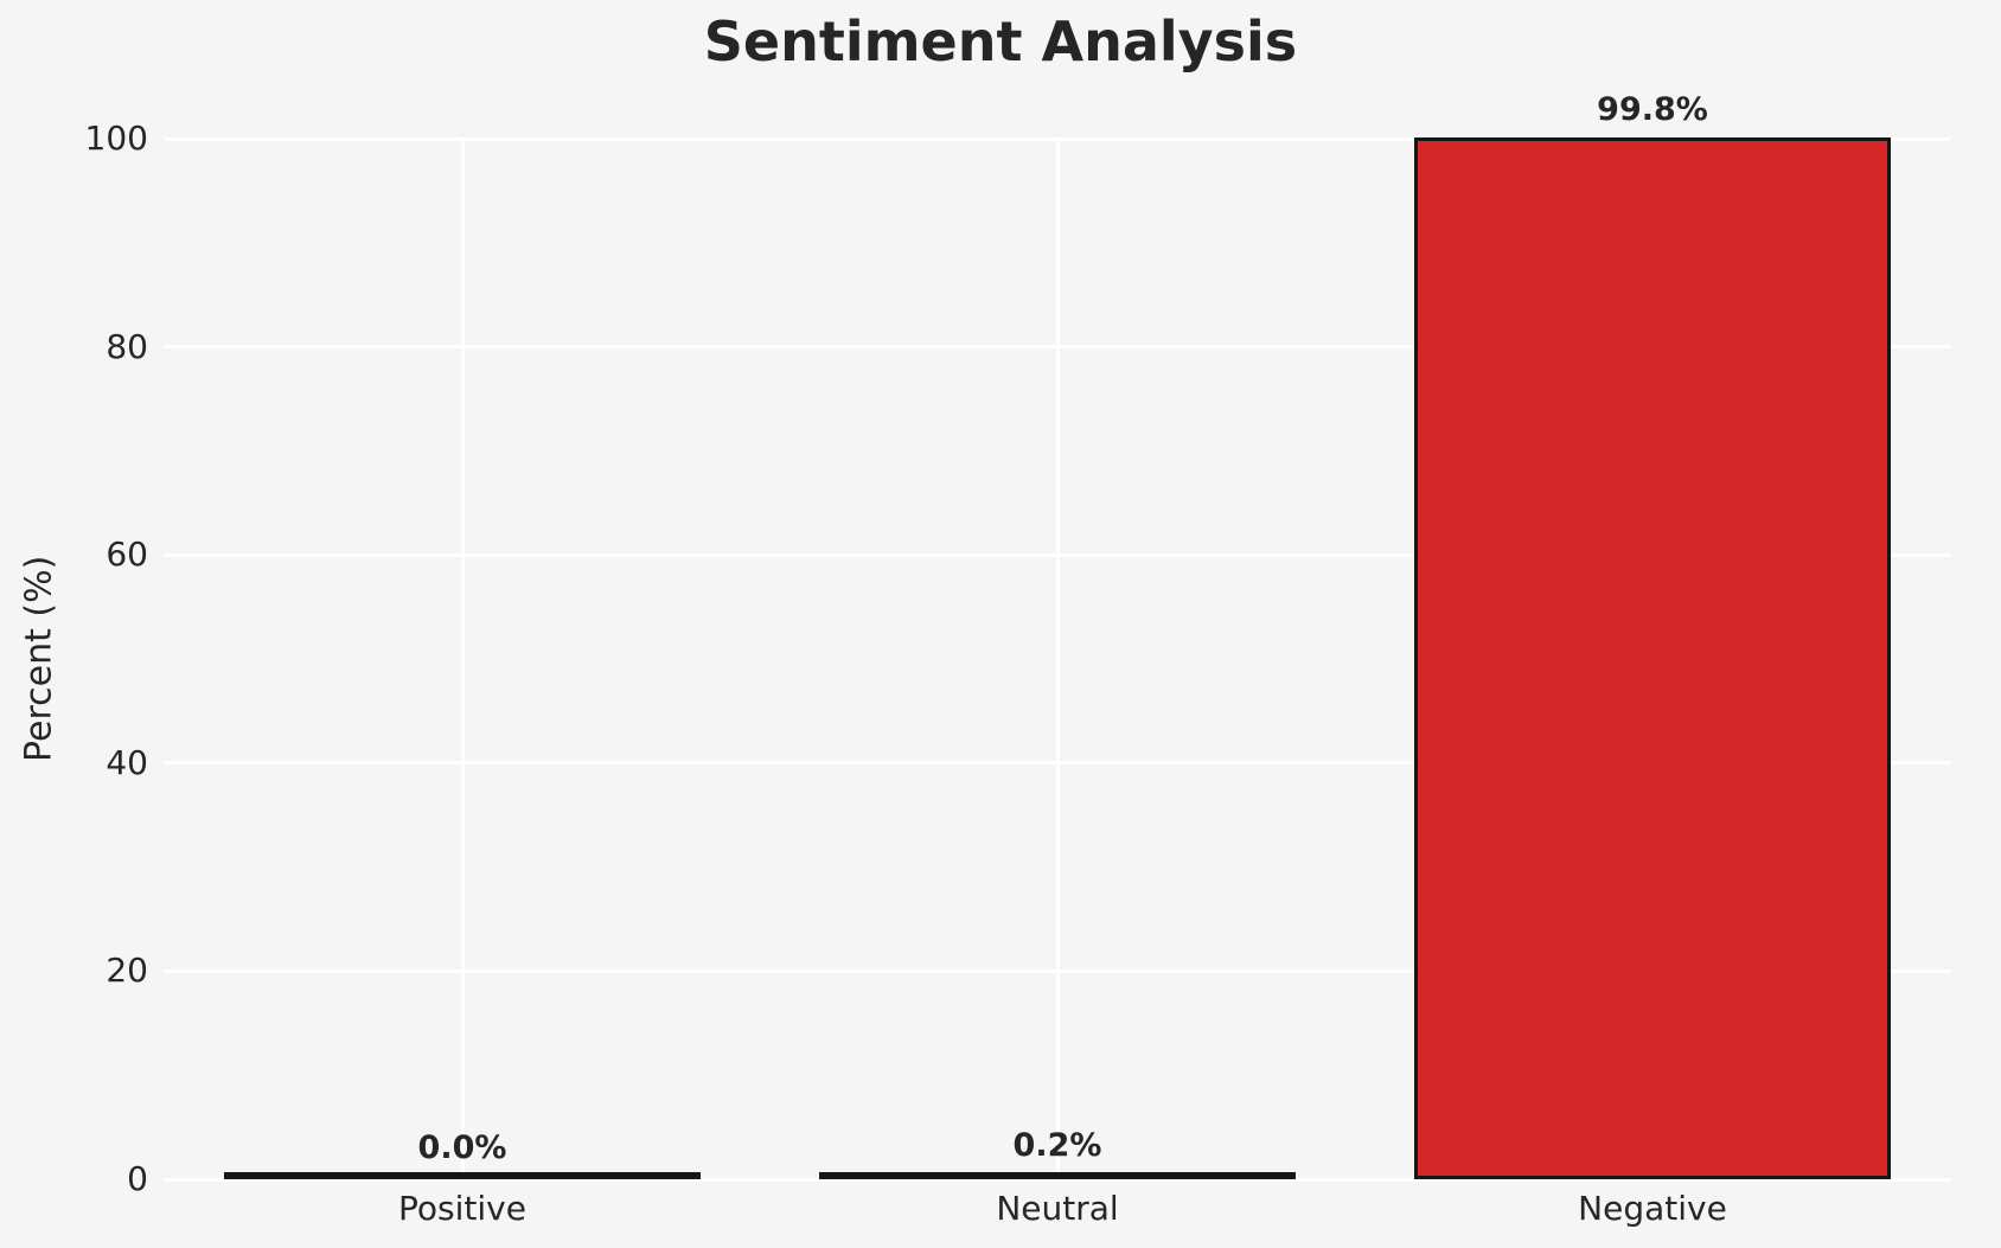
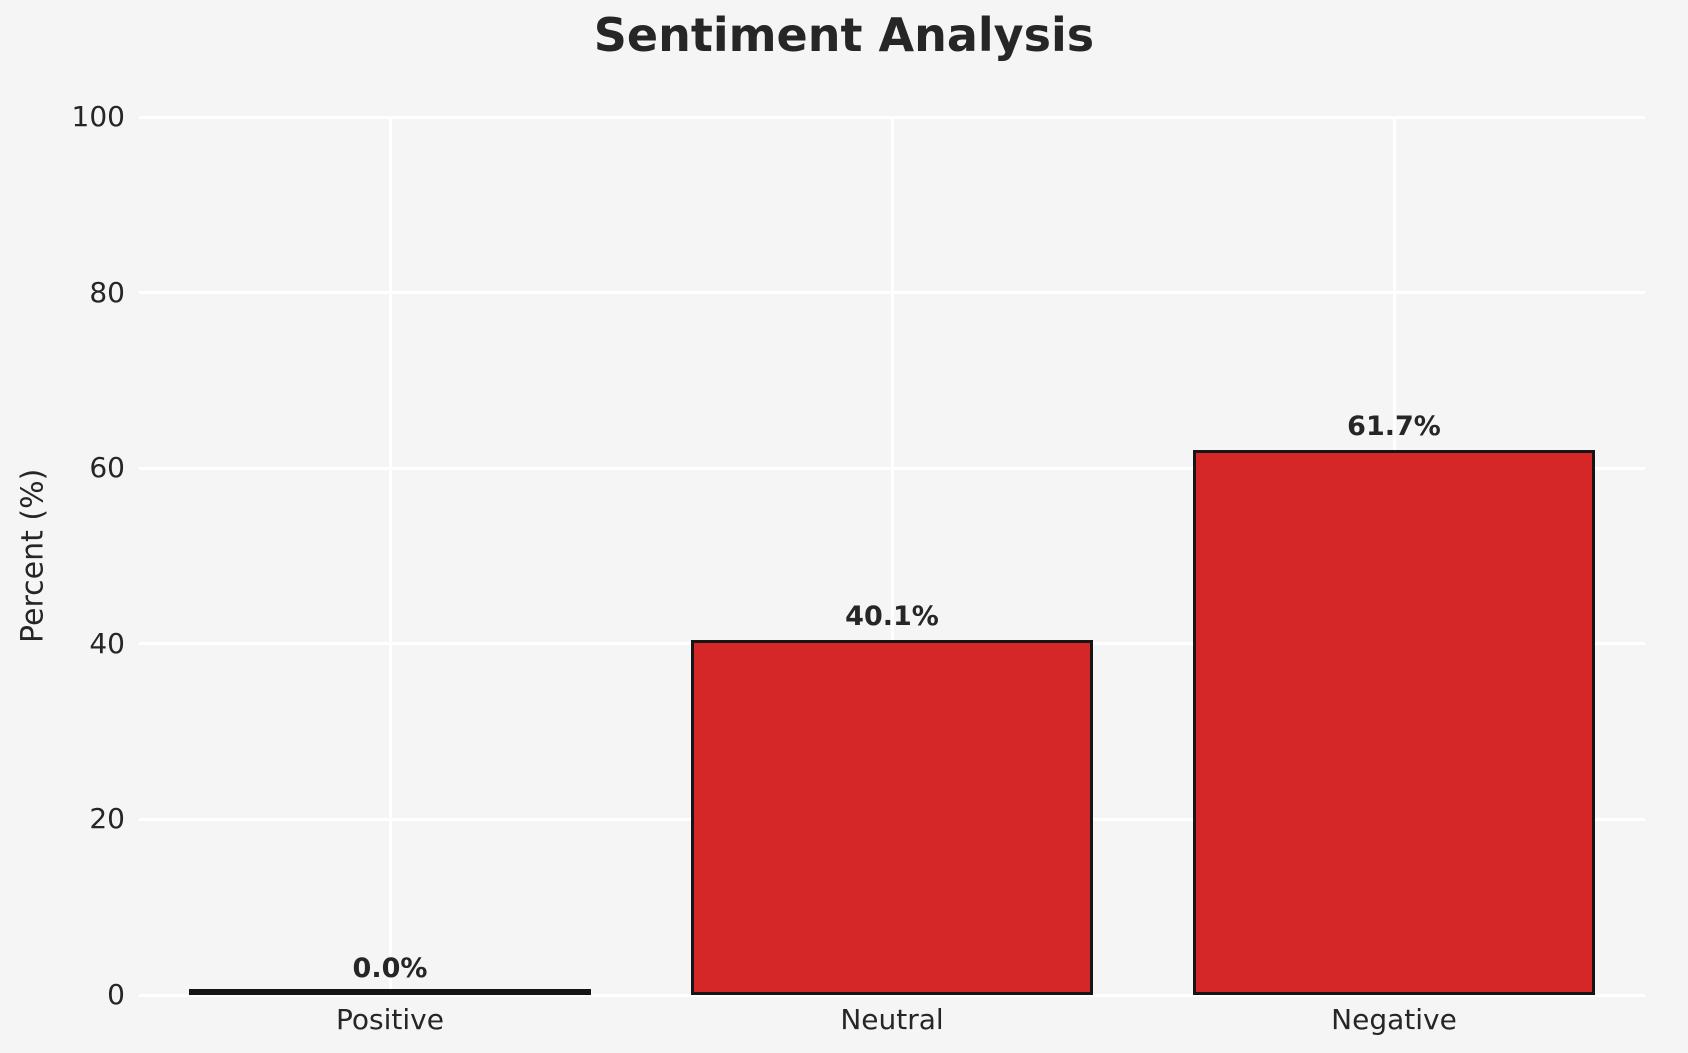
Neutral: 0.2% -> 40.1%
Negative: 99.8% -> 61.7%
